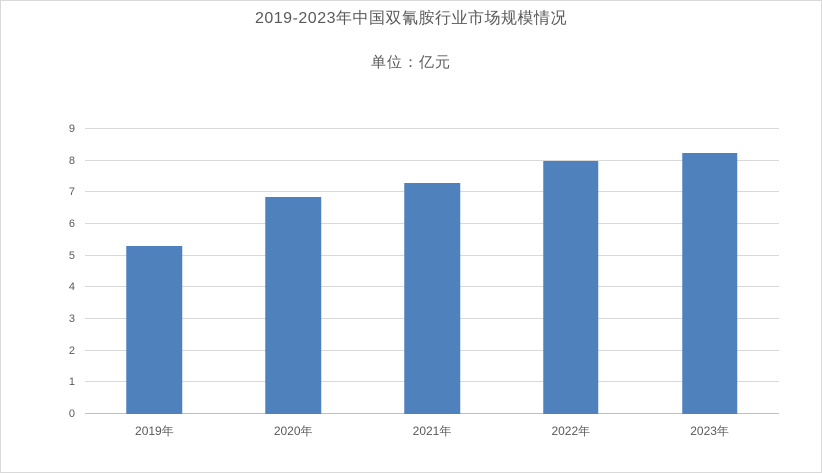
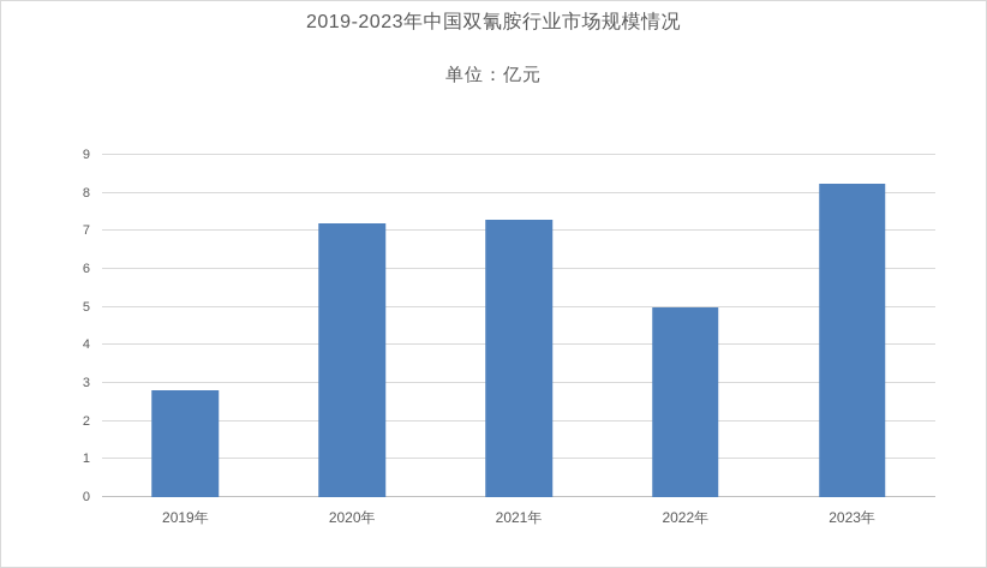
2019年: 5.3 -> 2.8
2020年: 6.8 -> 7.2
2022年: 8.0 -> 5.0
